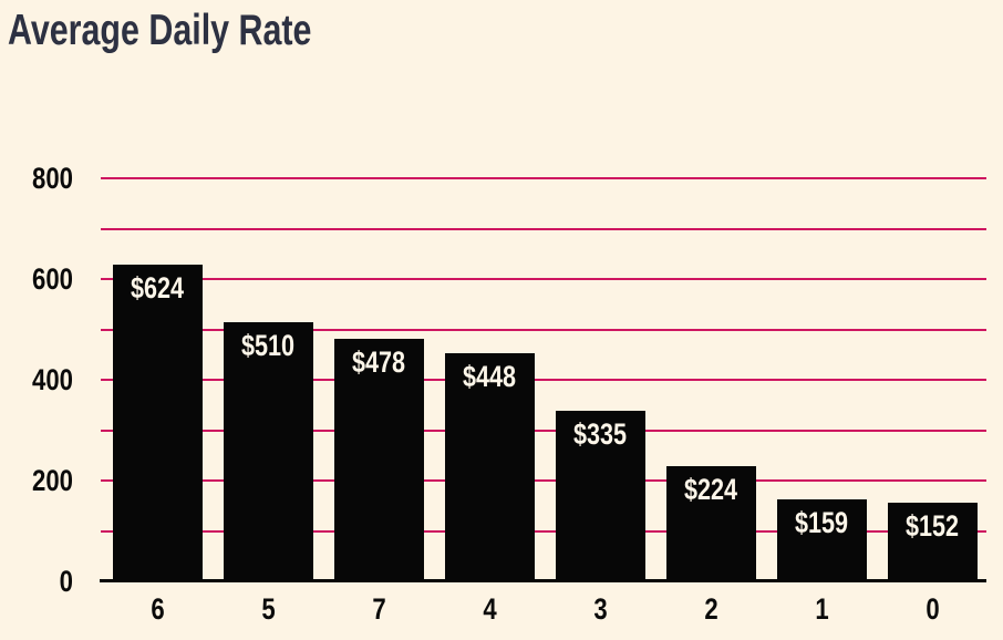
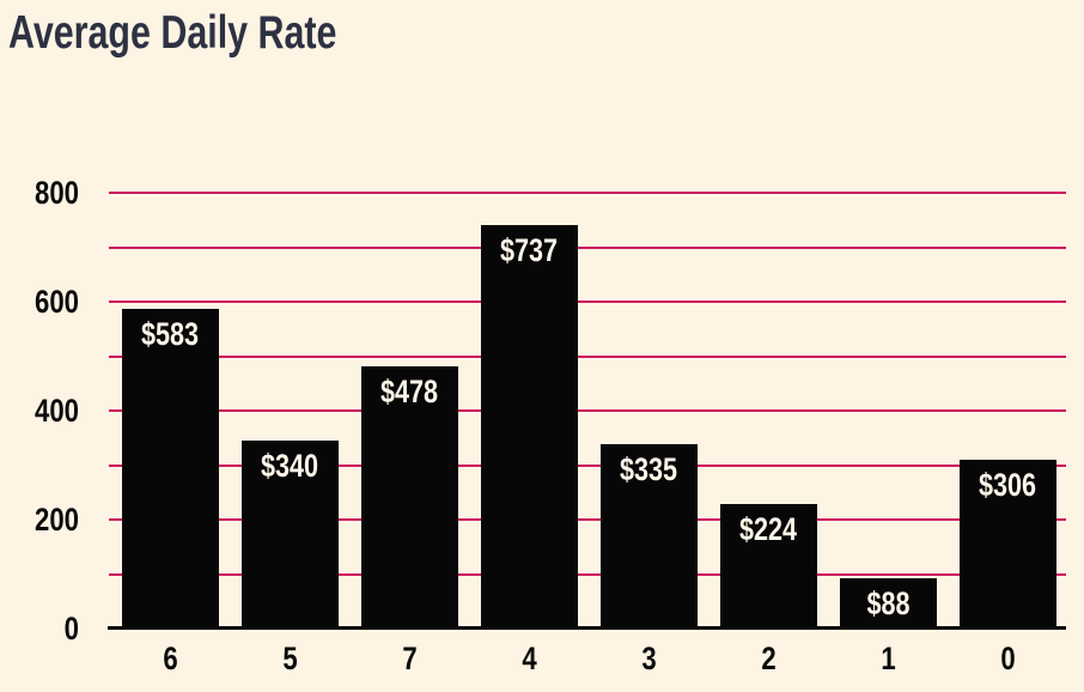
6: $624 -> $583
5: $510 -> $340
4: $448 -> $737
1: $159 -> $88
0: $152 -> $306
